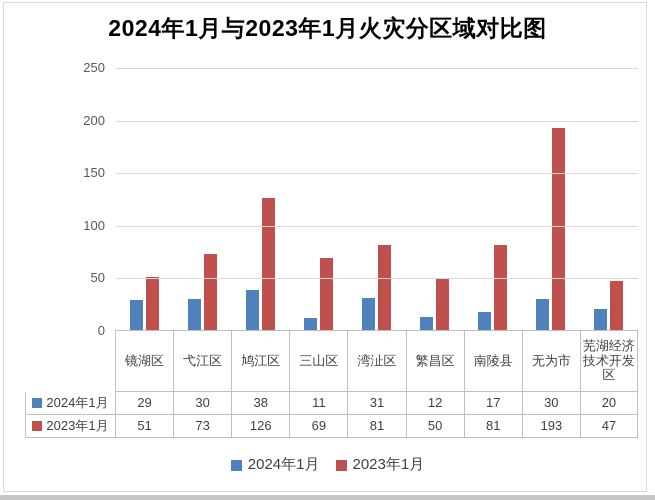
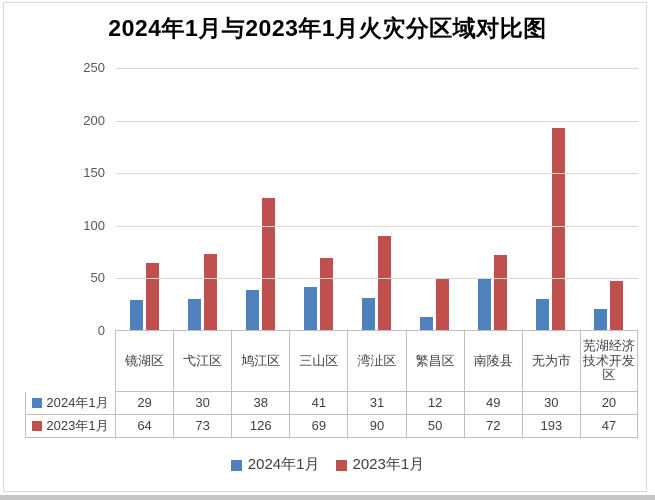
2023年1月/镜湖区: 51 -> 64
2024年1月/三山区: 11 -> 41
2023年1月/湾沚区: 81 -> 90
2024年1月/南陵县: 17 -> 49
2023年1月/南陵县: 81 -> 72
